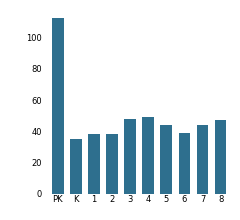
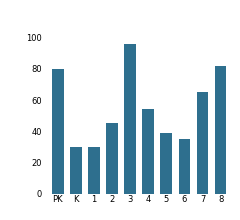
PK: 113 -> 80
K: 35 -> 30
1: 38 -> 30
2: 38 -> 45
3: 48 -> 96
4: 49 -> 54
5: 44 -> 39
6: 39 -> 35
7: 44 -> 65
8: 47 -> 82
